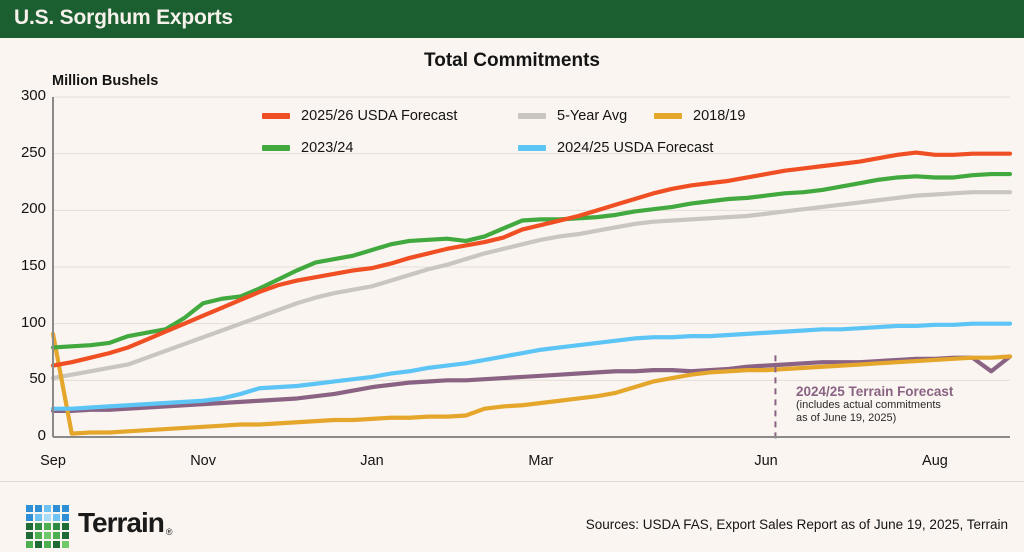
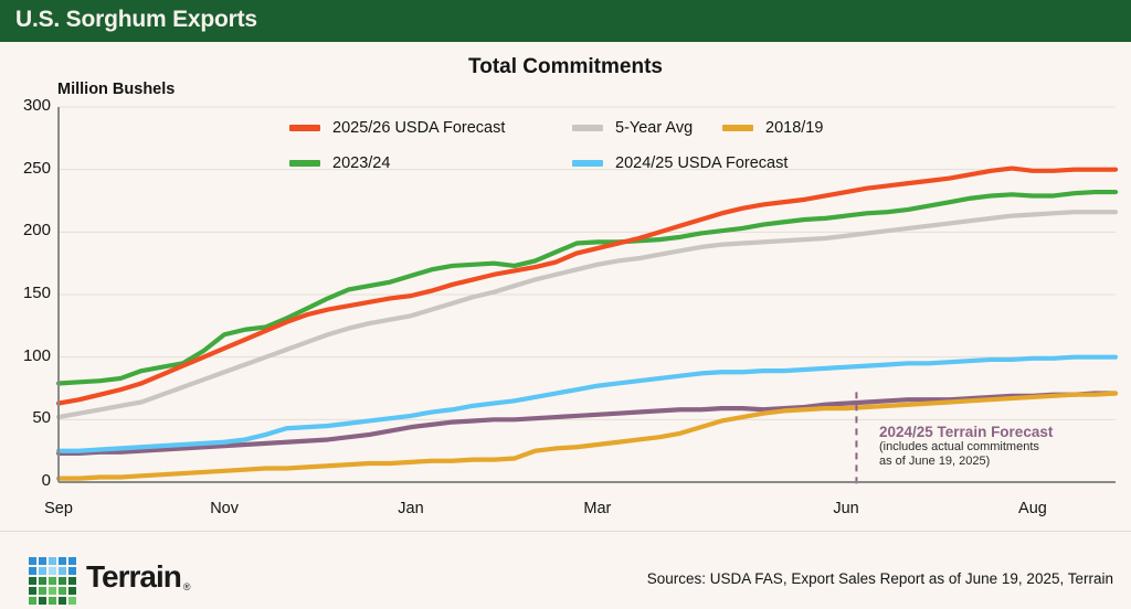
2018/19/0: 91 -> 3
2024/25 Terrain Forecast/50: 58 -> 71
